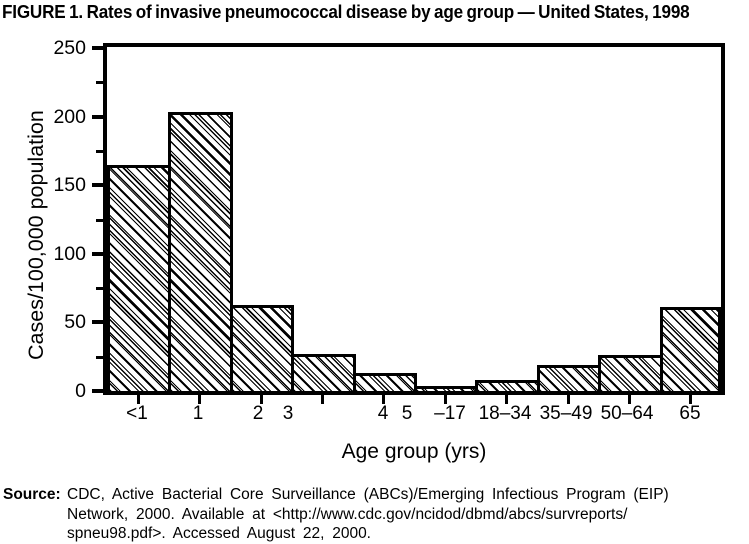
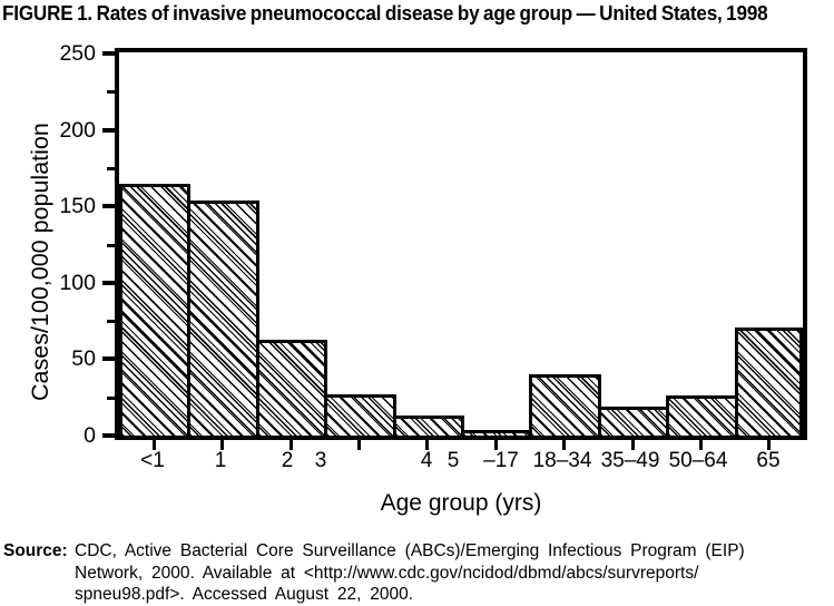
1: 203 -> 154
18–34: 8 -> 40
65: 61 -> 71
